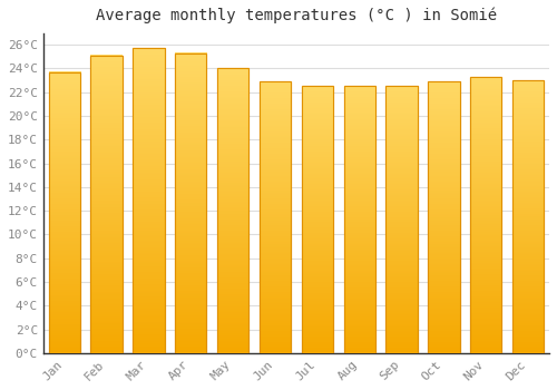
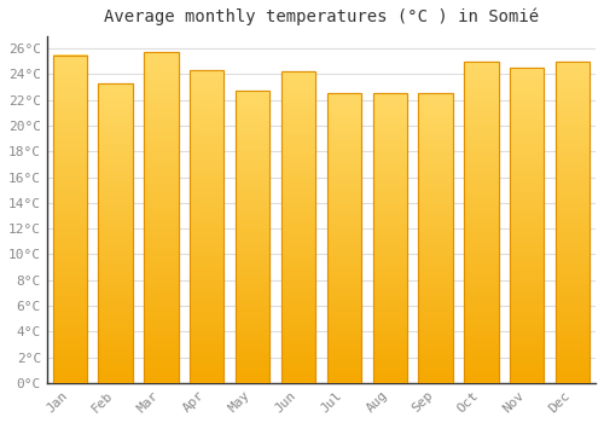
Jan: 23.7°C -> 25.5°C
Feb: 25.1°C -> 23.3°C
Apr: 25.3°C -> 24.3°C
May: 24.0°C -> 22.7°C
Jun: 22.9°C -> 24.2°C
Oct: 22.9°C -> 25.0°C
Nov: 23.3°C -> 24.5°C
Dec: 23.0°C -> 25.0°C
